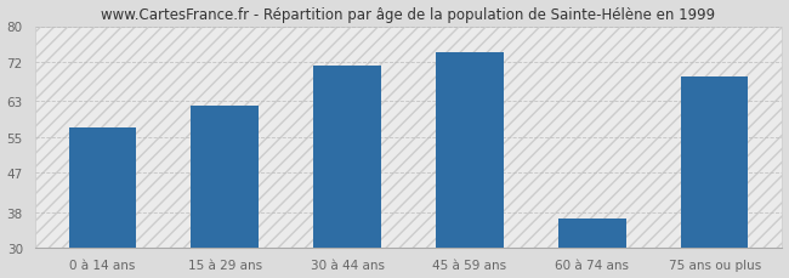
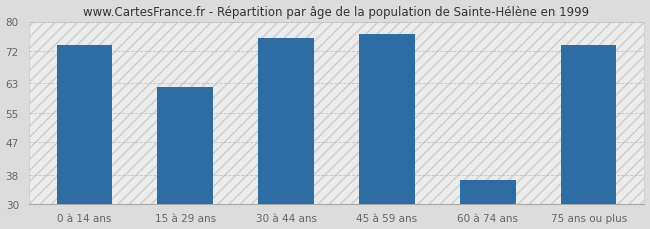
0 à 14 ans: 57.0 -> 73.5
30 à 44 ans: 71.0 -> 75.5
45 à 59 ans: 74.0 -> 76.5
75 ans ou plus: 68.5 -> 73.5
